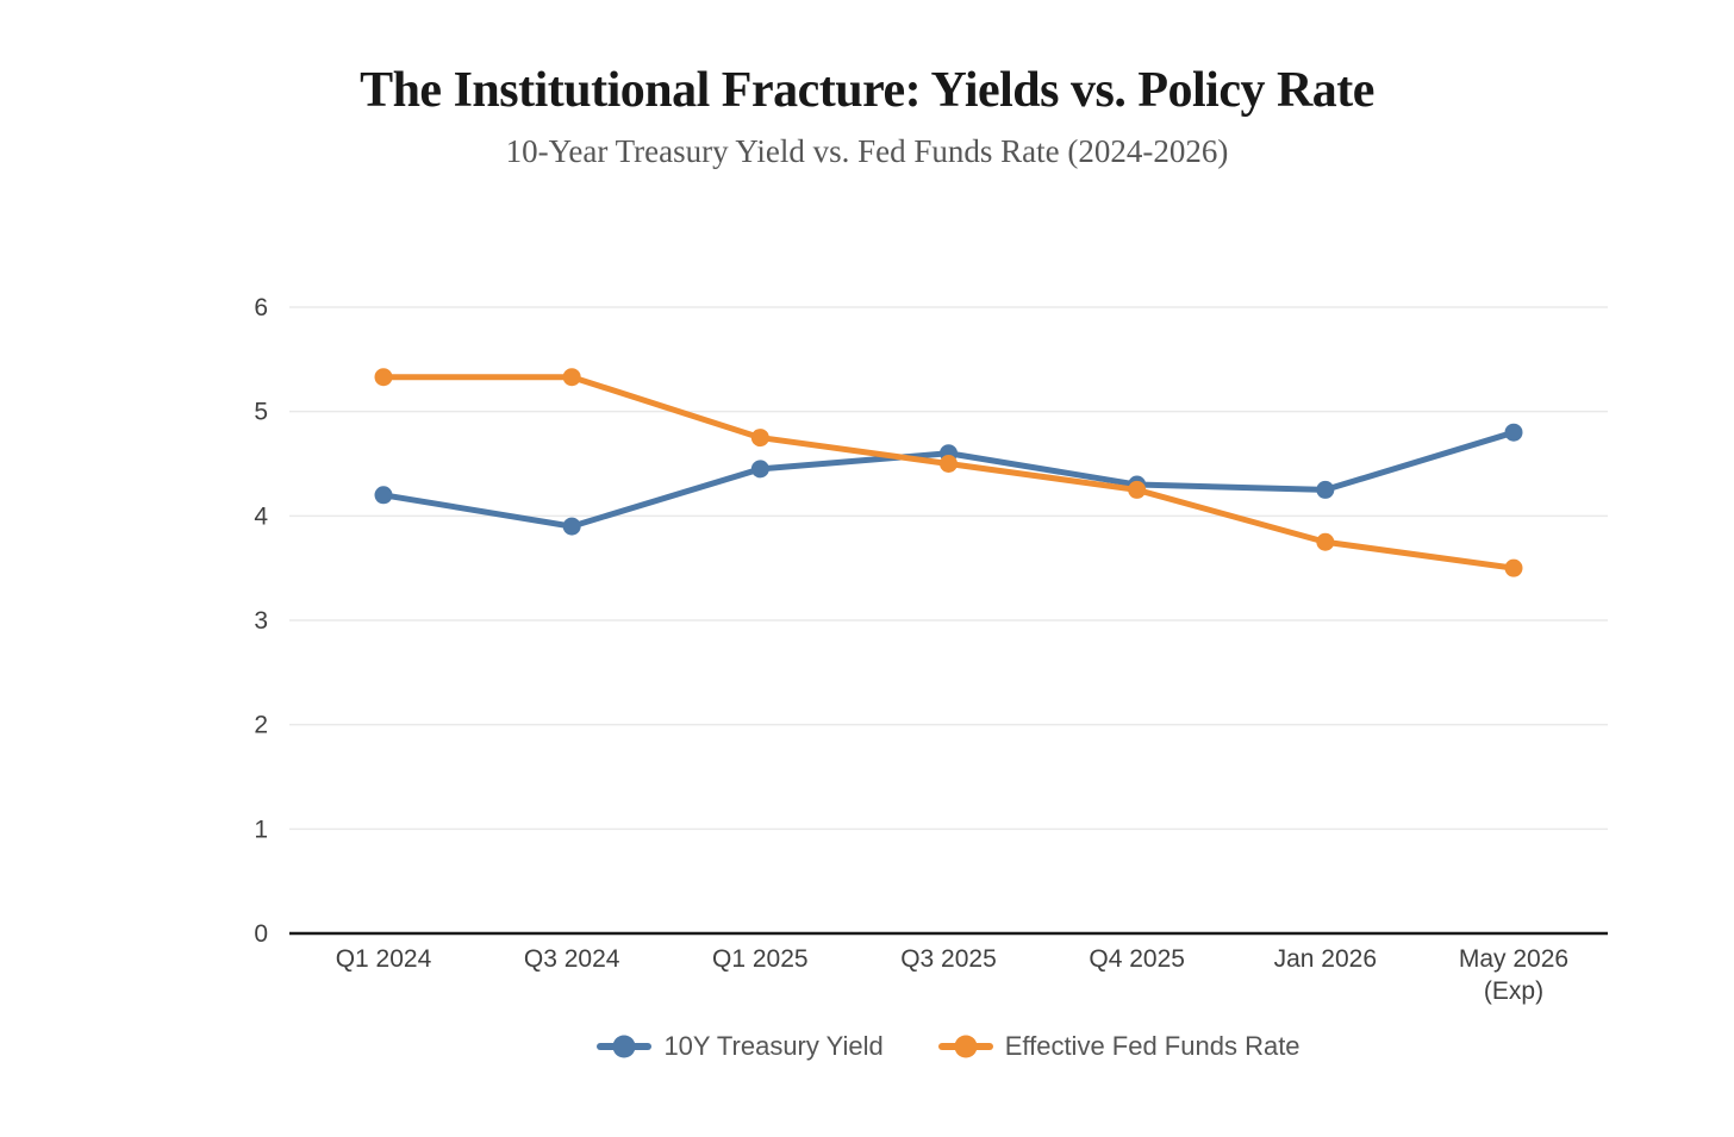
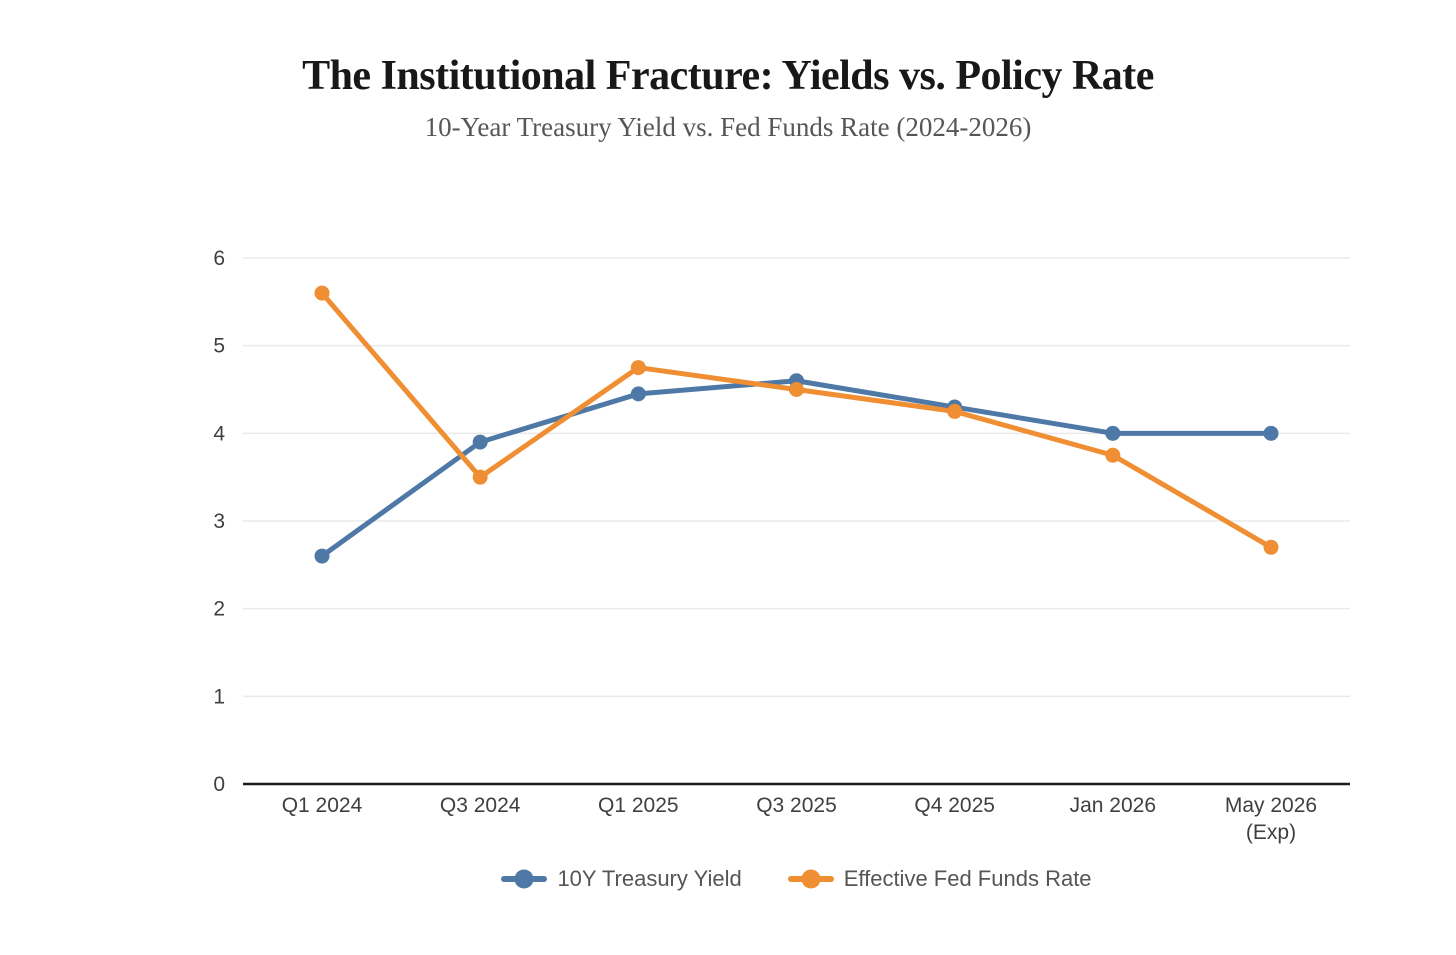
10Y Treasury Yield/Q1 2024: 4.2 -> 2.6
Effective Fed Funds Rate/Q1 2024: 5.3 -> 5.6
Effective Fed Funds Rate/Q3 2024: 5.3 -> 3.5
10Y Treasury Yield/Jan 2026: 4.2 -> 4.0
10Y Treasury Yield/May 2026 (Exp): 4.8 -> 4.0
Effective Fed Funds Rate/May 2026 (Exp): 3.5 -> 2.7
